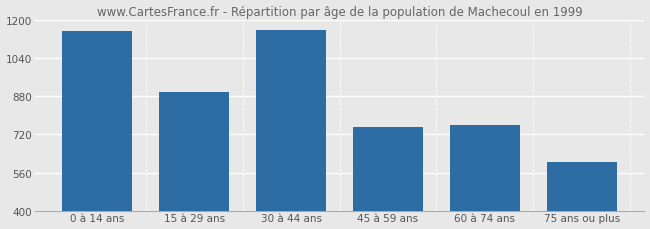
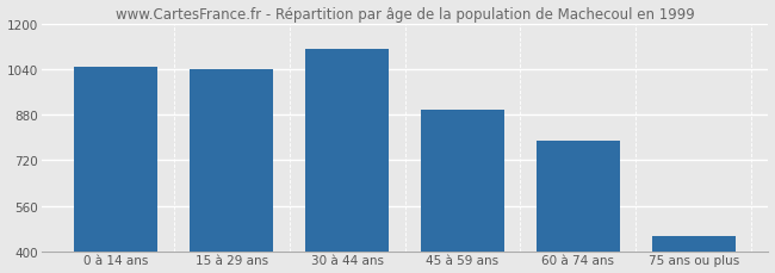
0 à 14 ans: 1155 -> 1048
15 à 29 ans: 900 -> 1042
30 à 44 ans: 1160 -> 1113
45 à 59 ans: 750 -> 900
60 à 74 ans: 760 -> 790
75 ans ou plus: 605 -> 455
